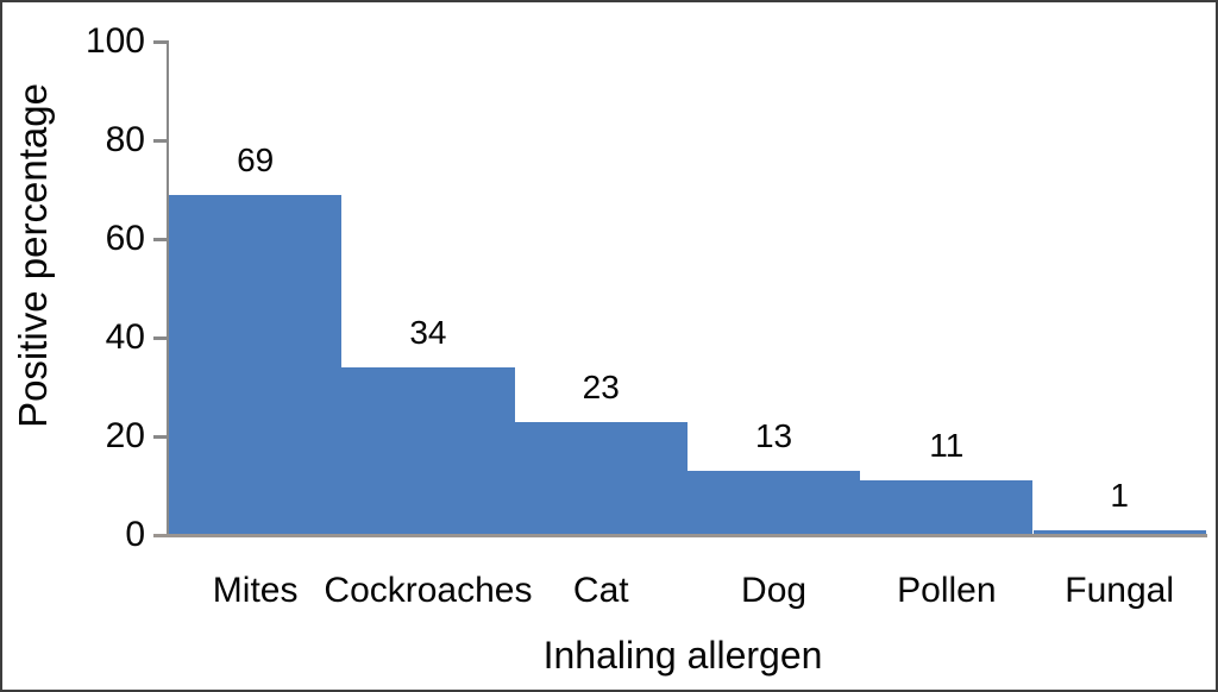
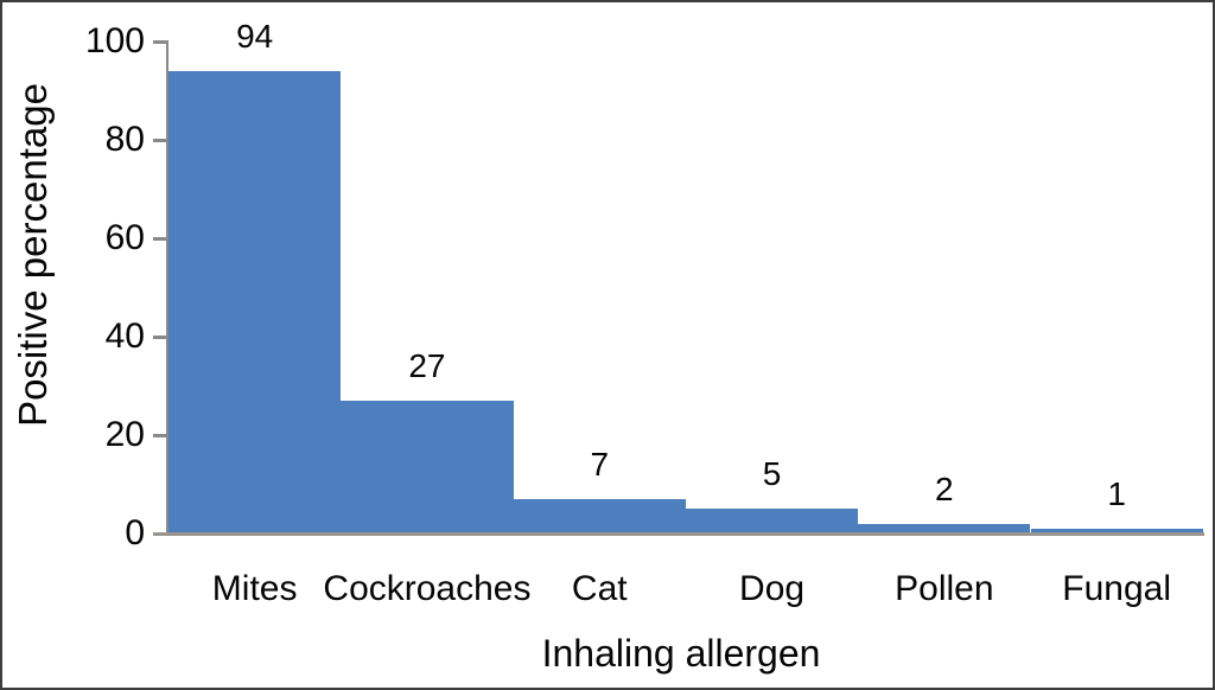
Mites: 69 -> 94
Cockroaches: 34 -> 27
Cat: 23 -> 7
Dog: 13 -> 5
Pollen: 11 -> 2
